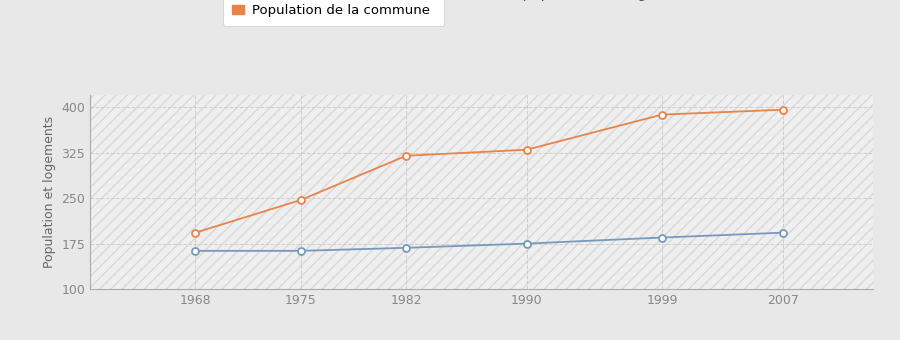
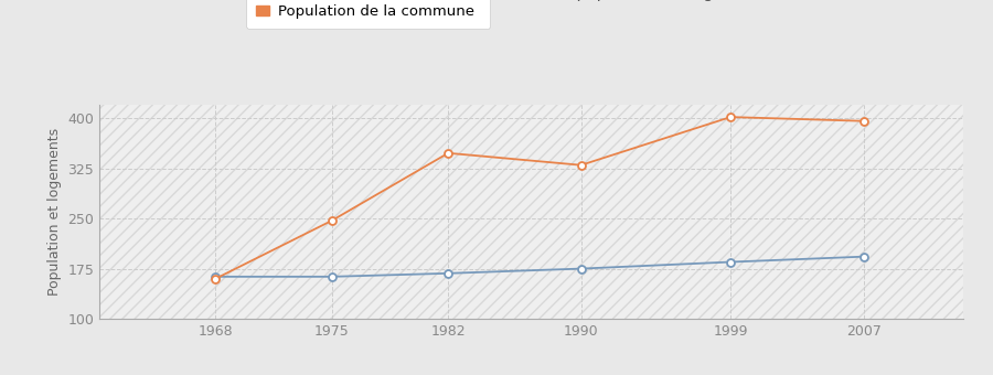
Population de la commune/1968: 193 -> 160
Population de la commune/1982: 320 -> 348
Population de la commune/1999: 388 -> 402
